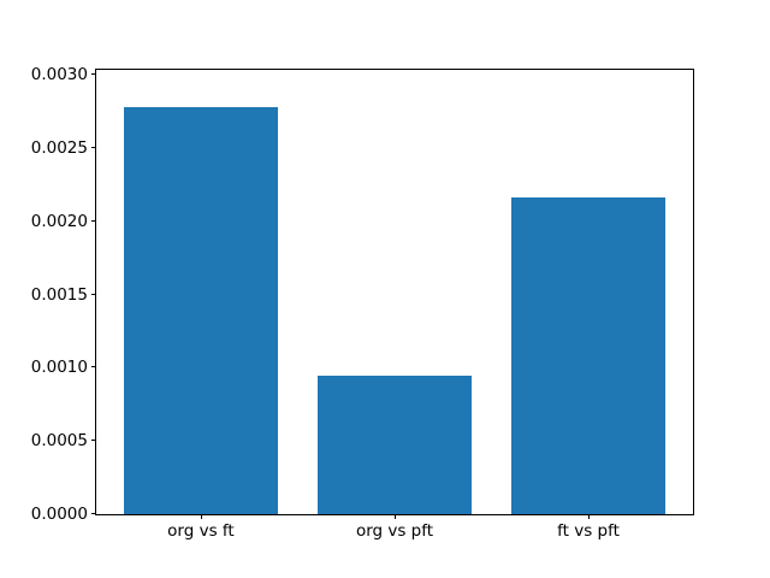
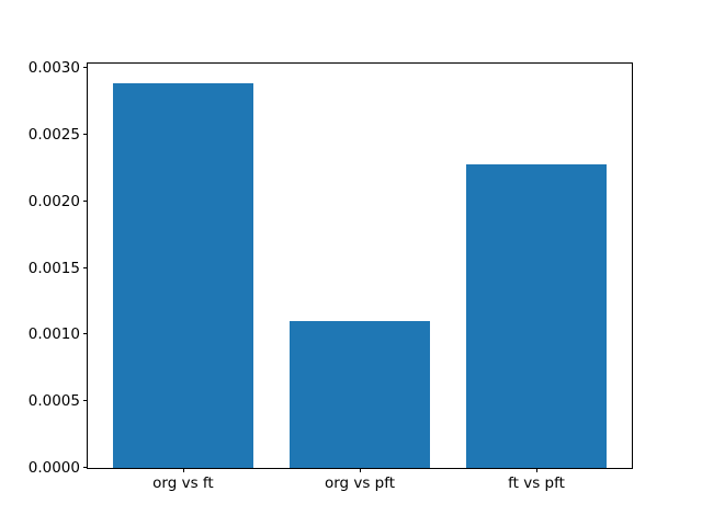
org vs ft: 0.00278 -> 0.00289
org vs pft: 0.00095 -> 0.00110
ft vs pft: 0.00216 -> 0.00228
